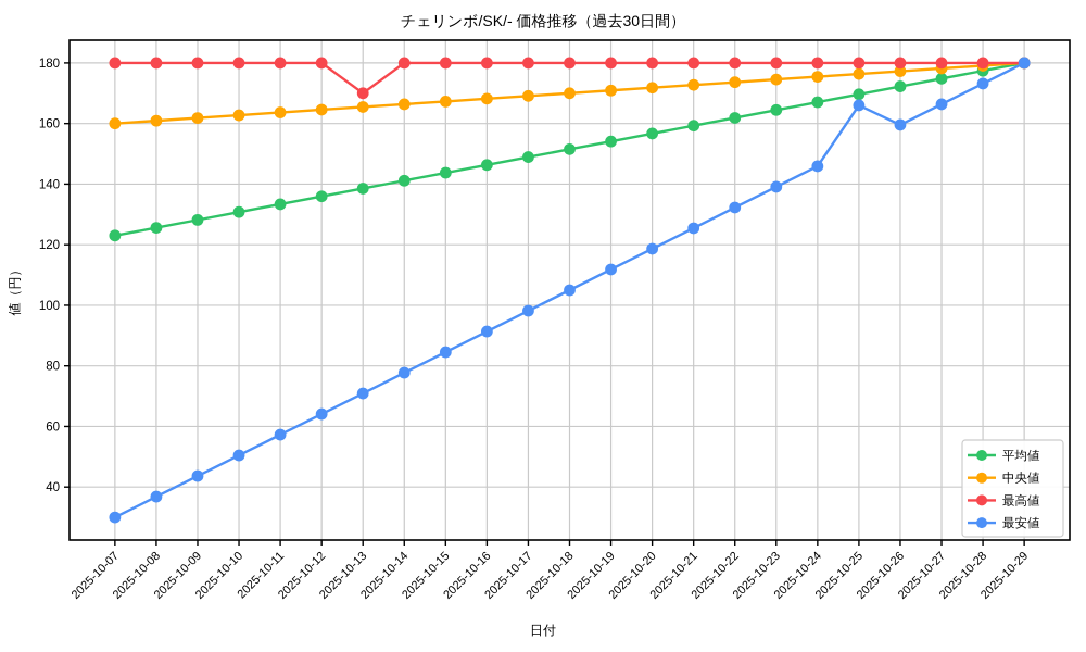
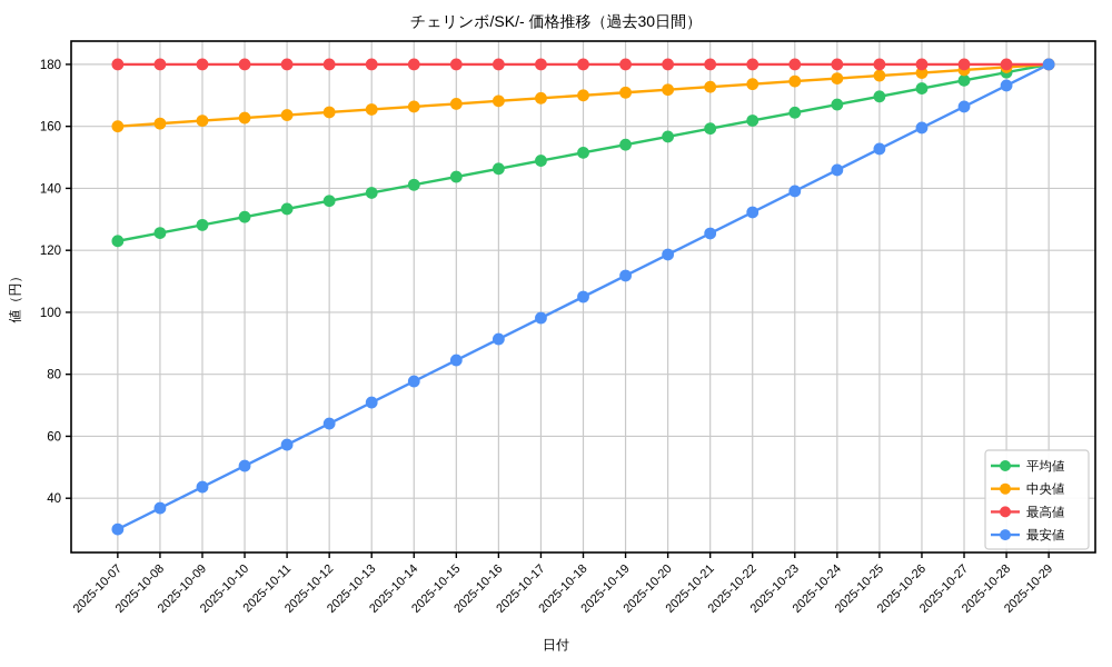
最高値/2025-10-13: 170 -> 180
最安値/2025-10-25: 166 -> 153
